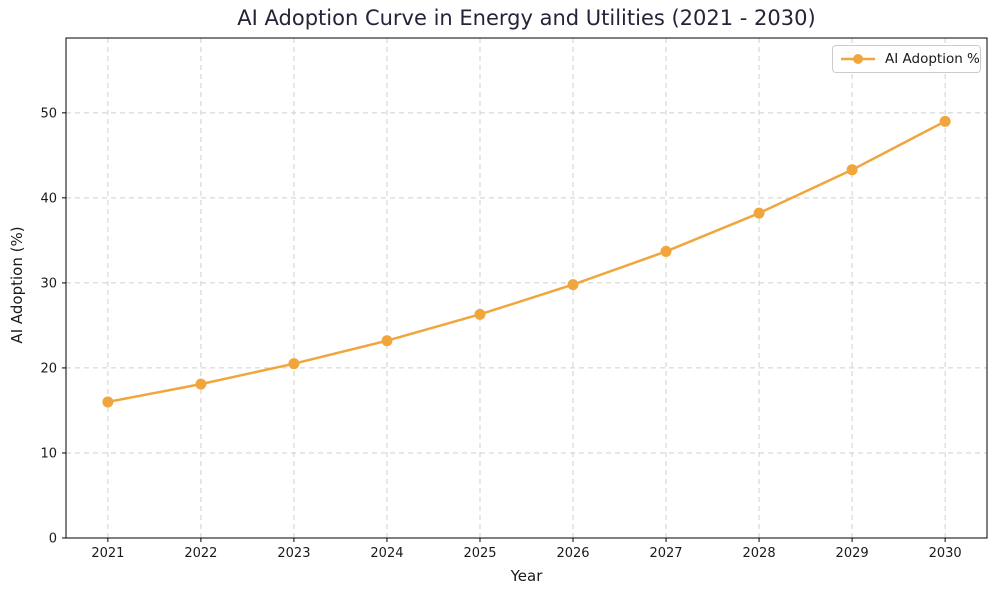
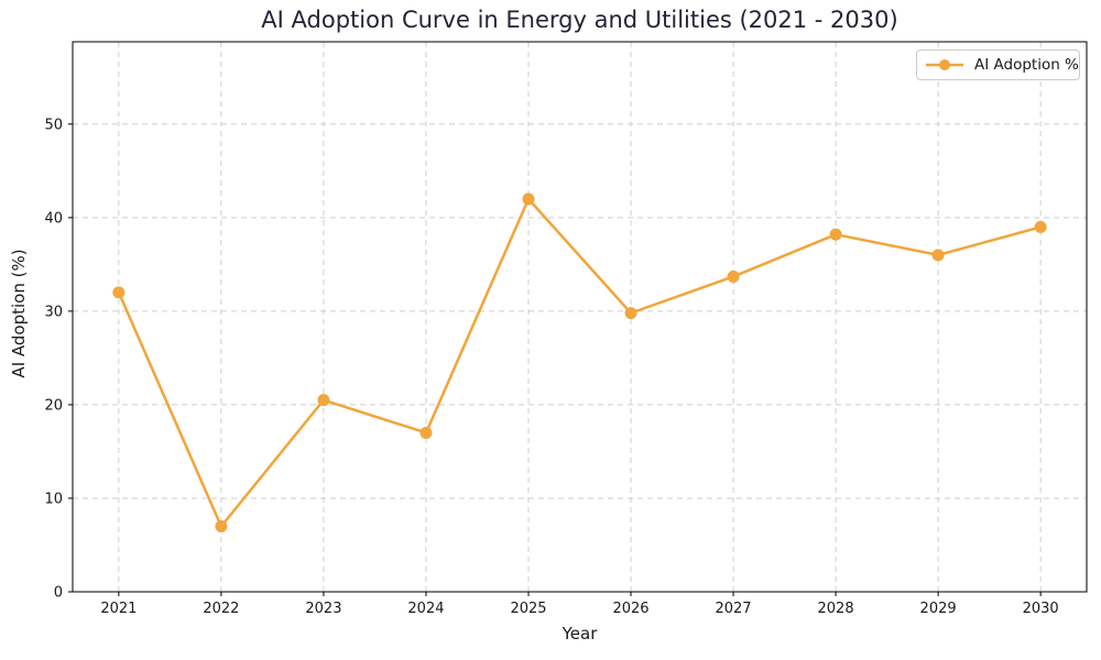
2021: 16 -> 32
2022: 18 -> 7
2024: 23 -> 17
2025: 26 -> 42
2029: 43 -> 36
2030: 49 -> 39
